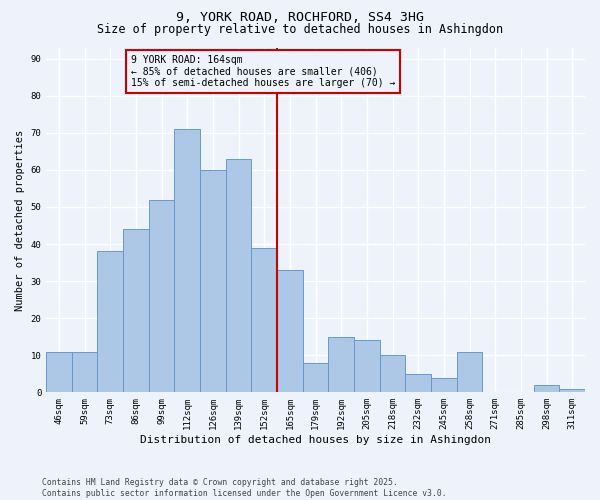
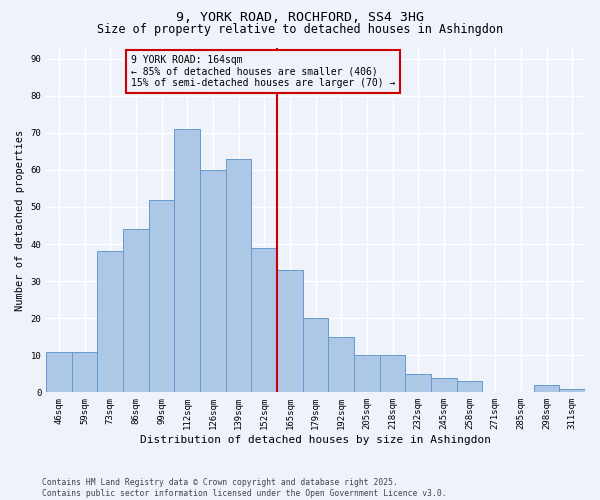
179sqm: 8 -> 20
205sqm: 14 -> 10
258sqm: 11 -> 3
